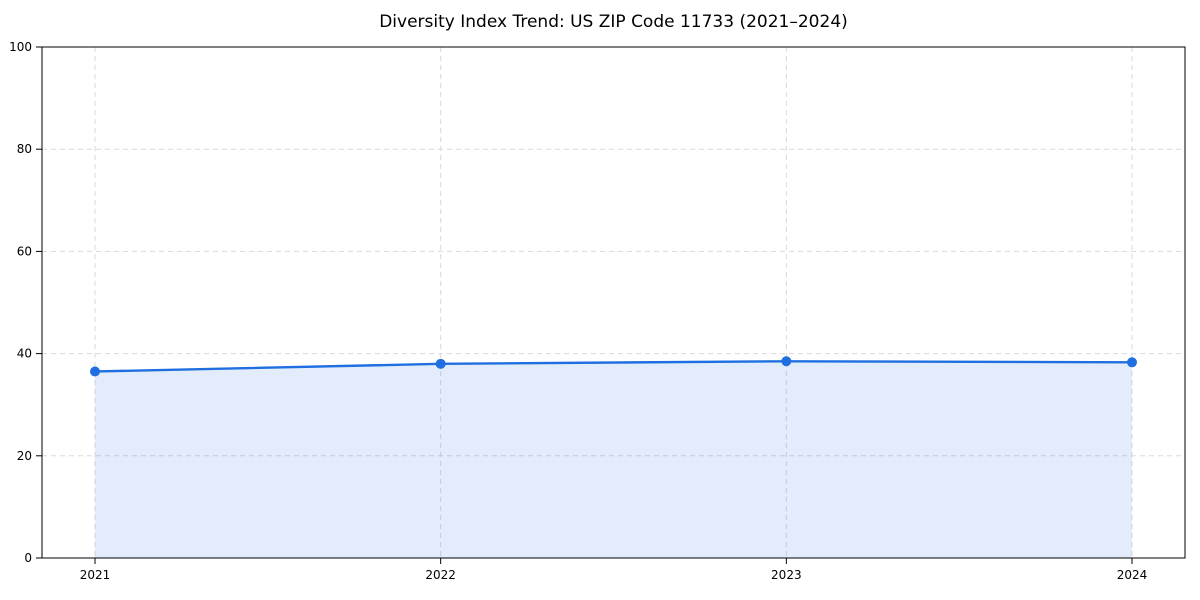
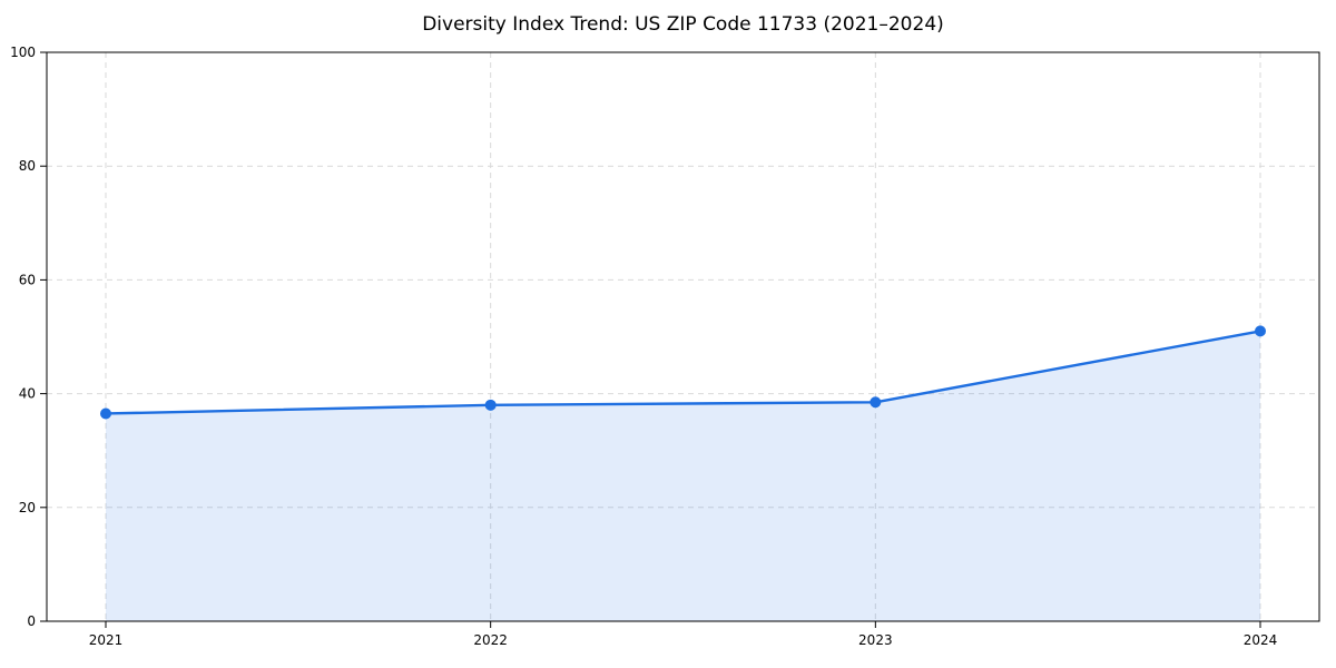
2024: 38 -> 51
